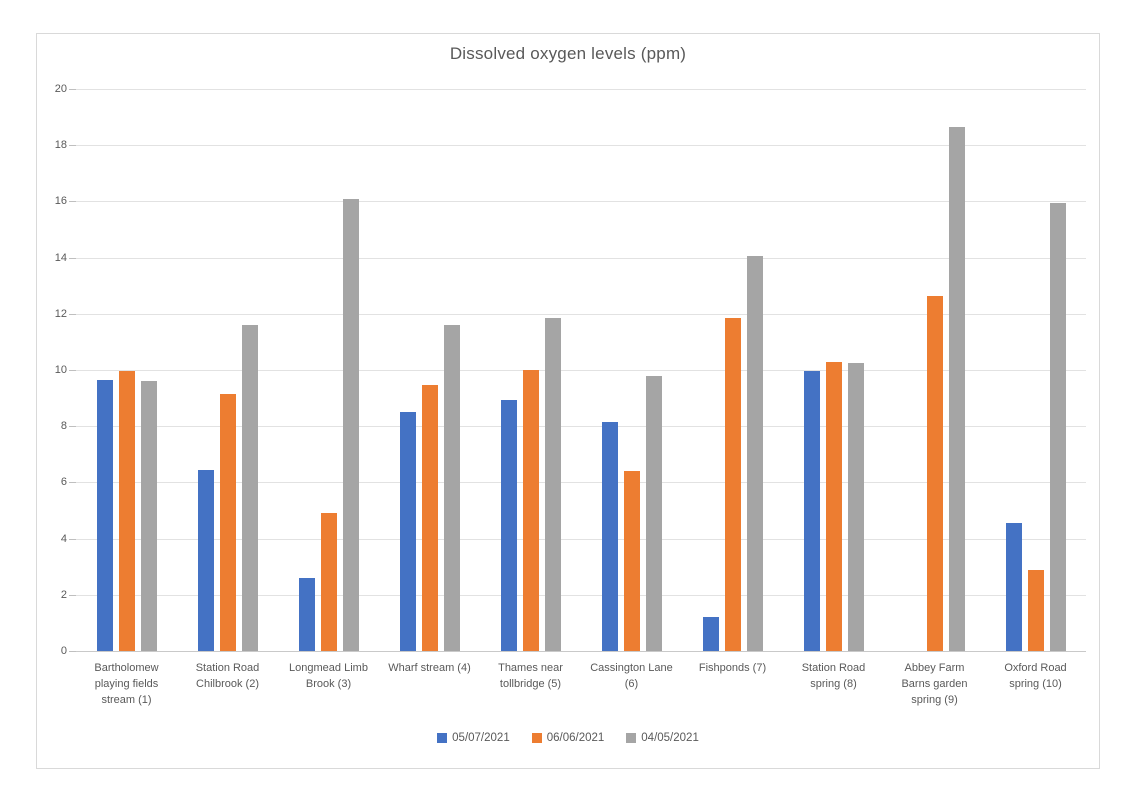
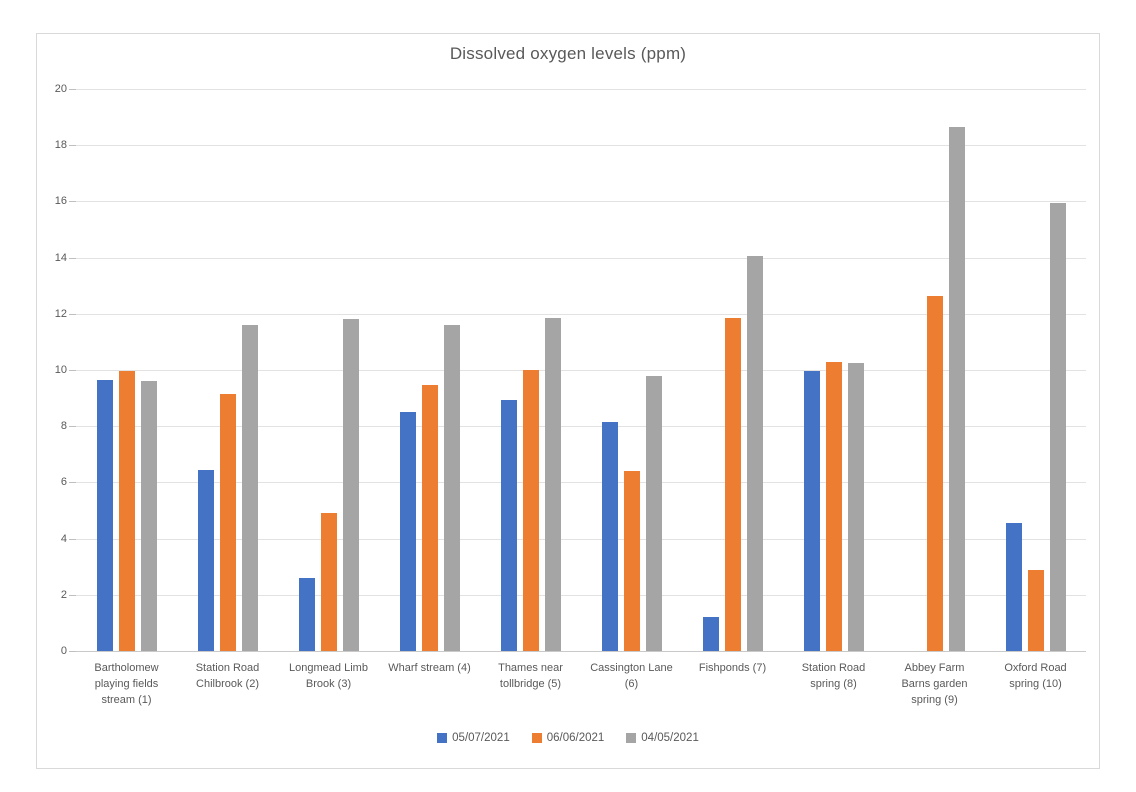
04/05/2021/Longmead Limb Brook (3): 16.1 -> 11.8
